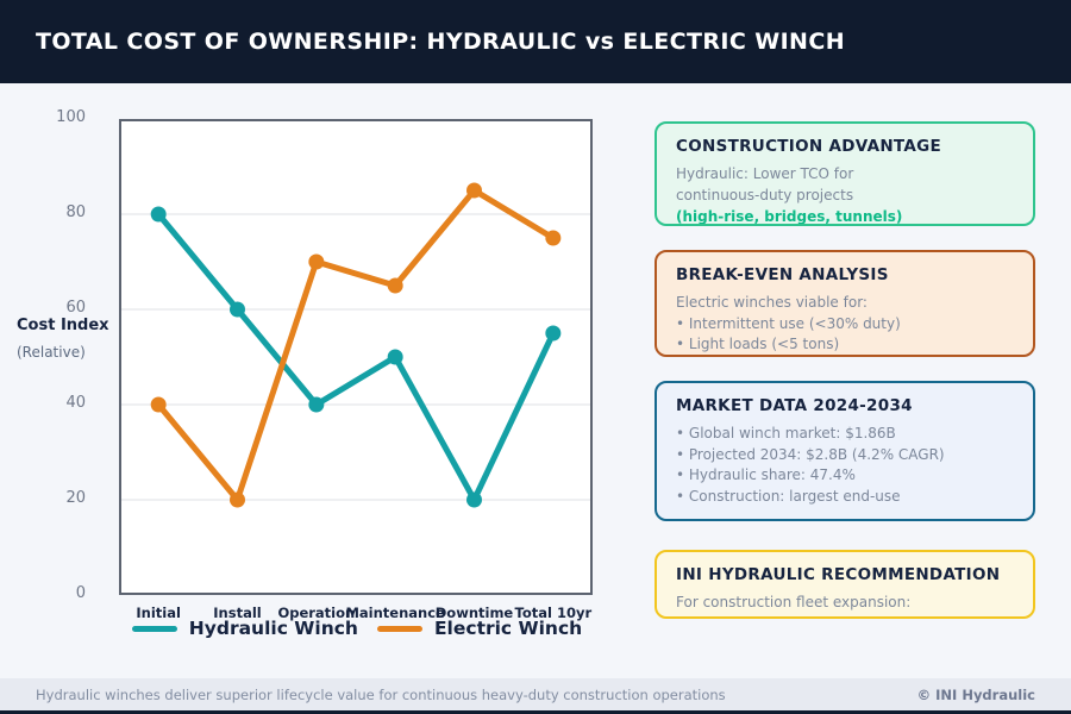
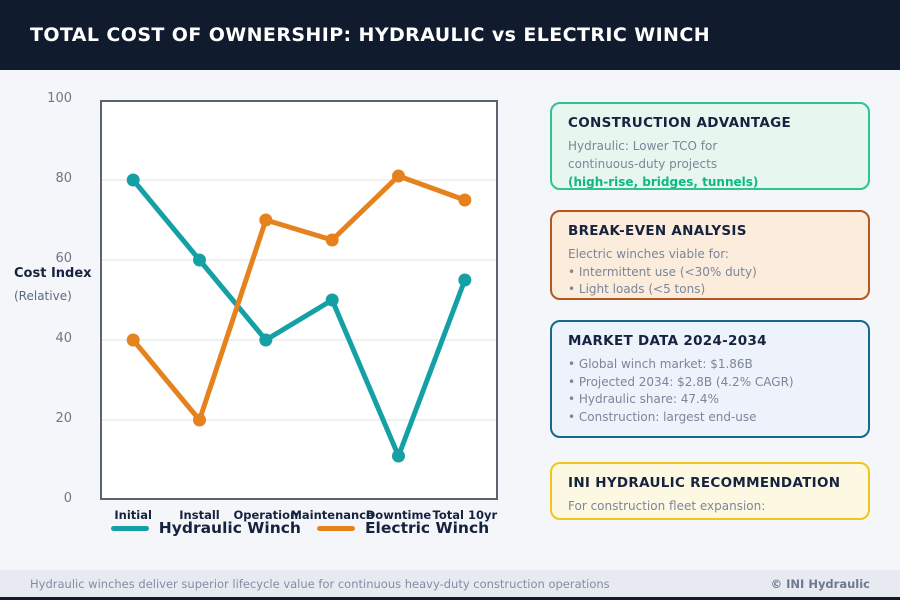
Hydraulic Winch/Downtime: 20 -> 11
Electric Winch/Downtime: 85 -> 81
